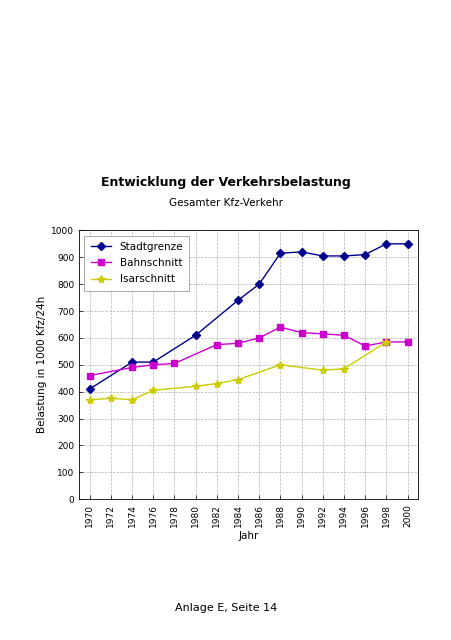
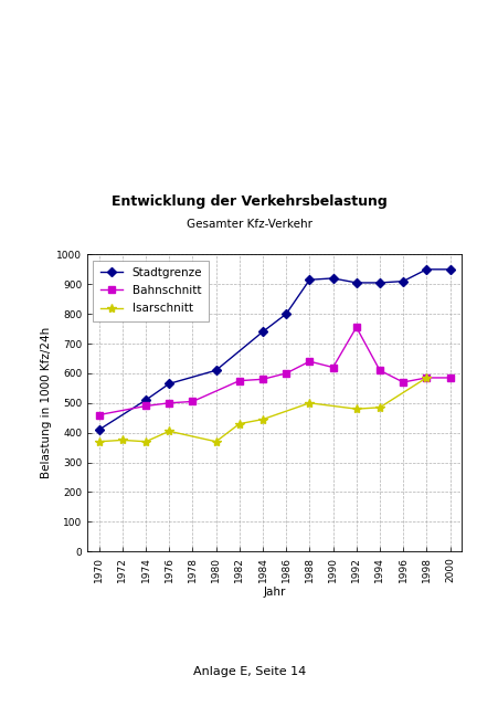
Stadtgrenze/1976: 510 -> 565
Isarschnitt/1980: 420 -> 370
Bahnschnitt/1992: 615 -> 755
